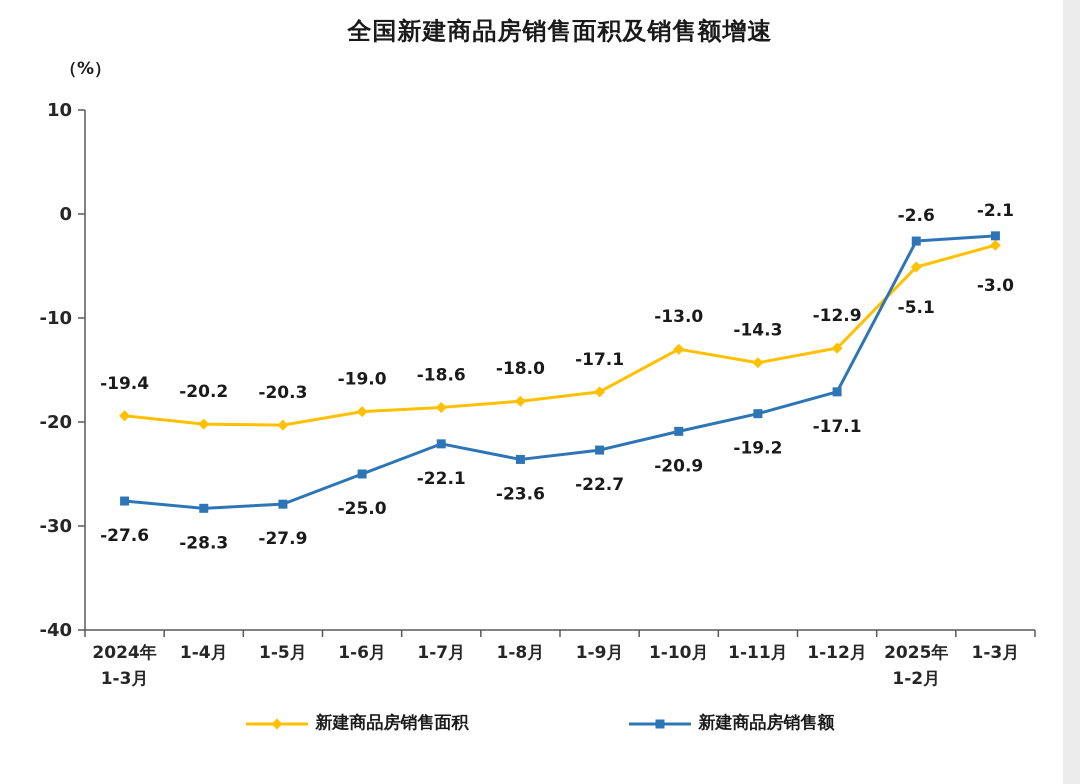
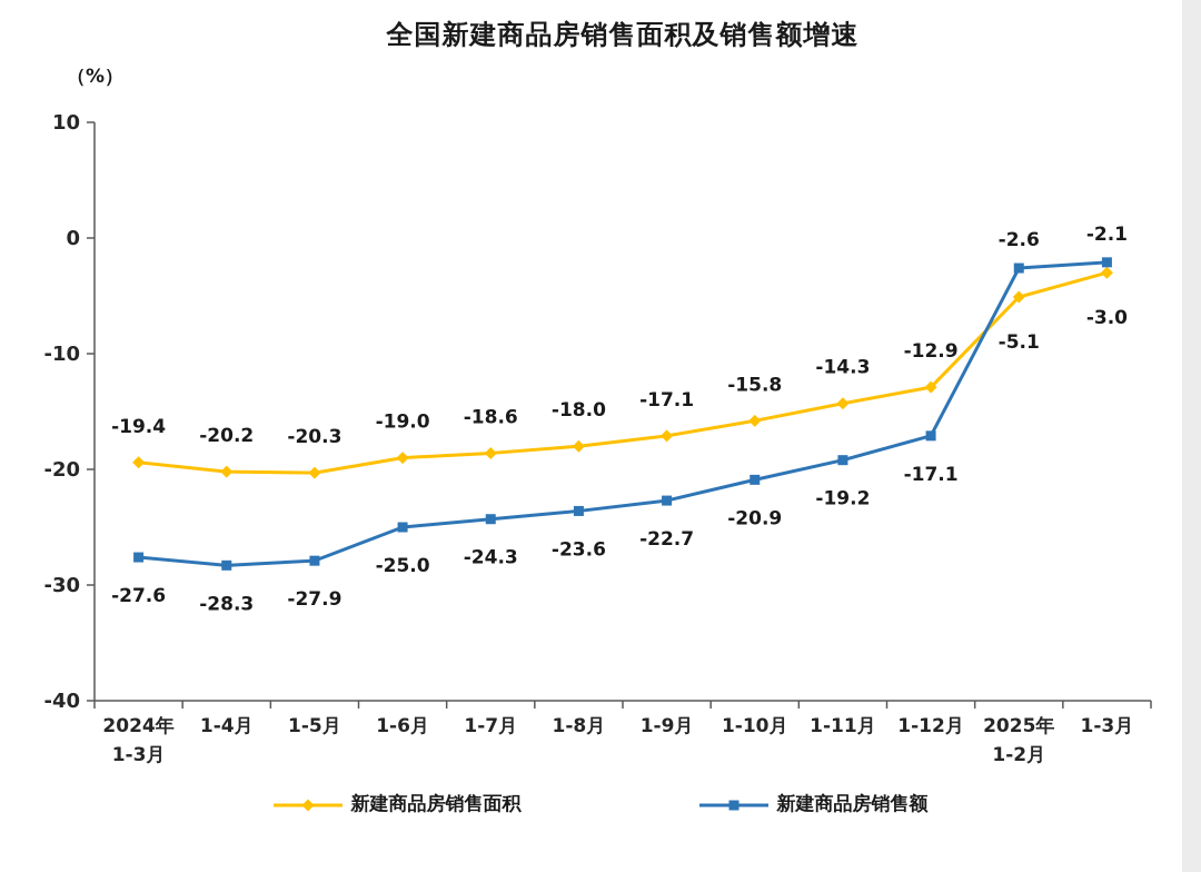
新建商品房销售额/1-7月: -22.1 -> -24.3
新建商品房销售面积/1-10月: -13.0 -> -15.8
